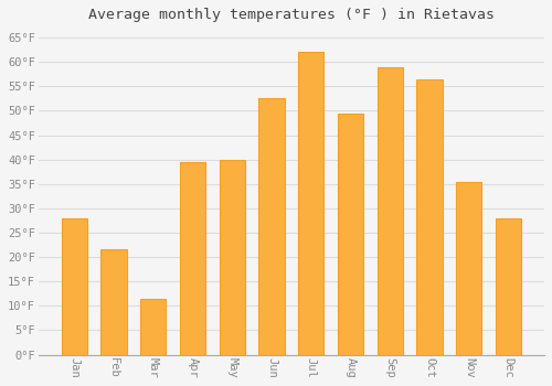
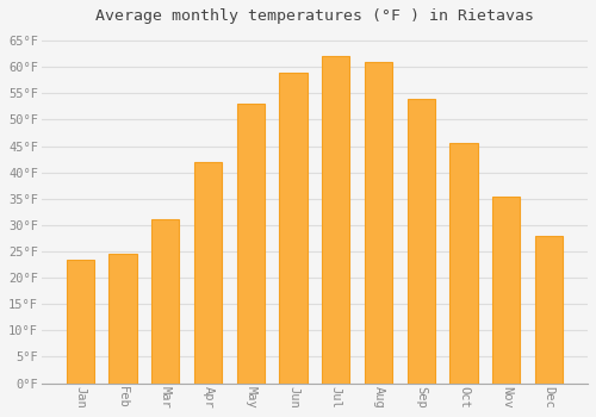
Jan: 28.0°F -> 23.5°F
Feb: 21.5°F -> 24.5°F
Mar: 11.5°F -> 31.0°F
Apr: 39.5°F -> 42.0°F
May: 40.0°F -> 53.0°F
Jun: 52.5°F -> 59.0°F
Aug: 49.5°F -> 61.0°F
Sep: 59.0°F -> 54.0°F
Oct: 56.5°F -> 45.5°F
